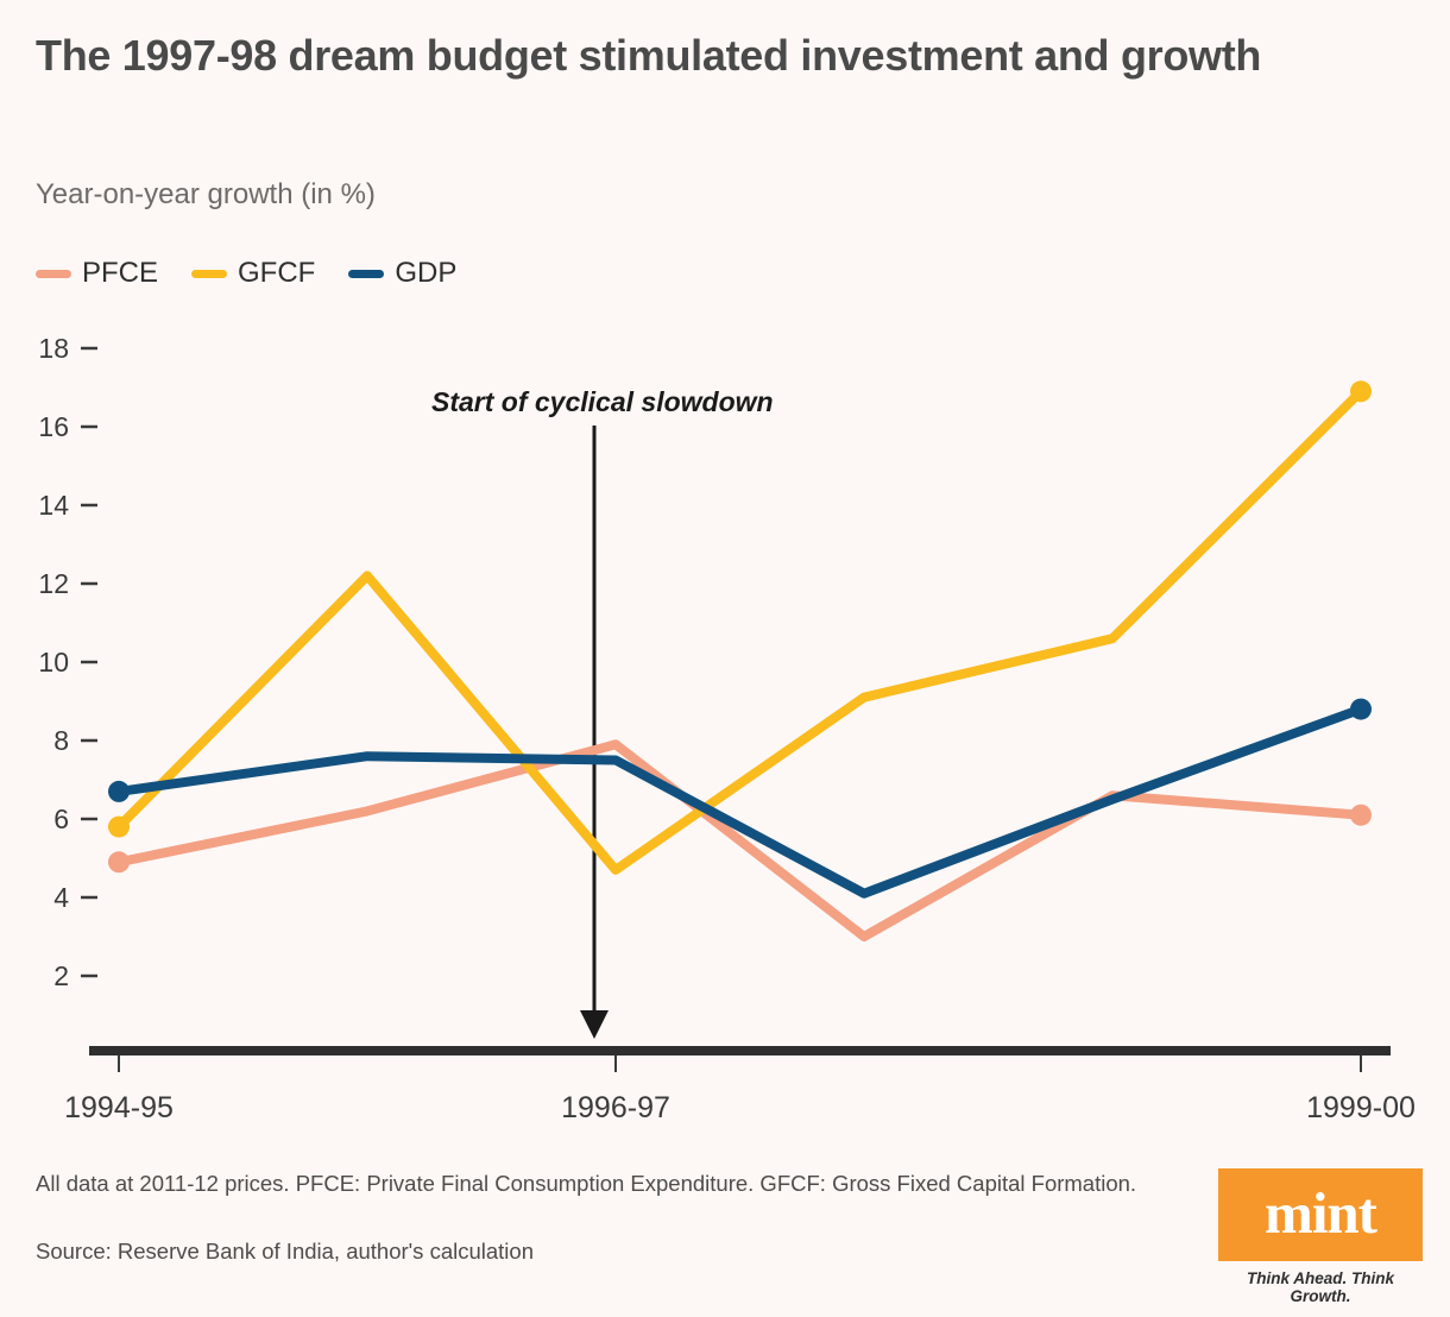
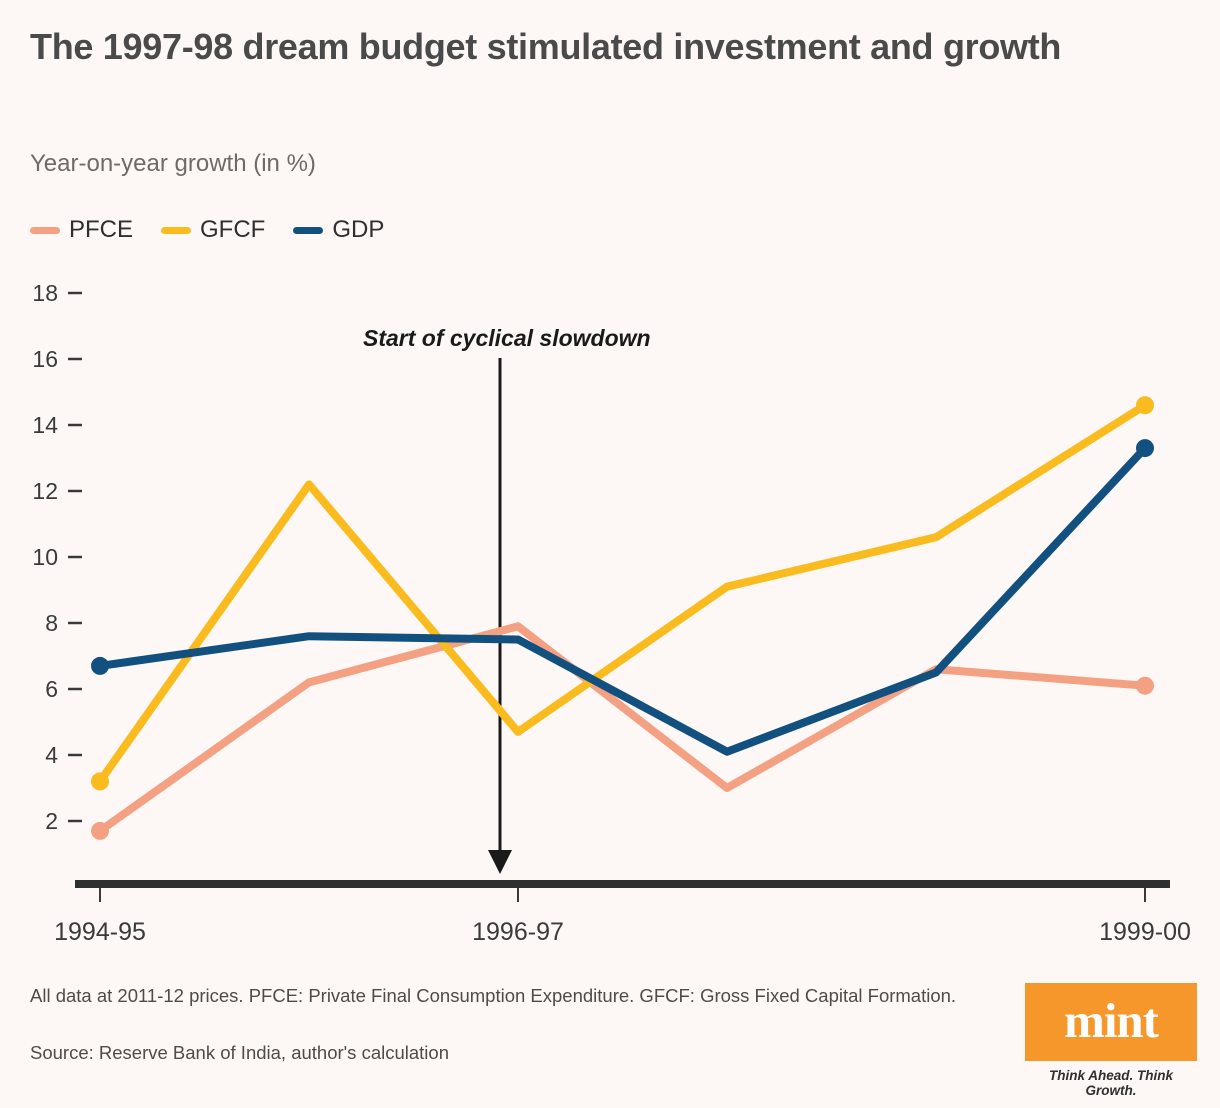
PFCE/1994-95: 4.9 -> 1.7
GFCF/1994-95: 5.8 -> 3.2
GFCF/1999-00: 16.9 -> 14.6
GDP/1999-00: 8.8 -> 13.3
